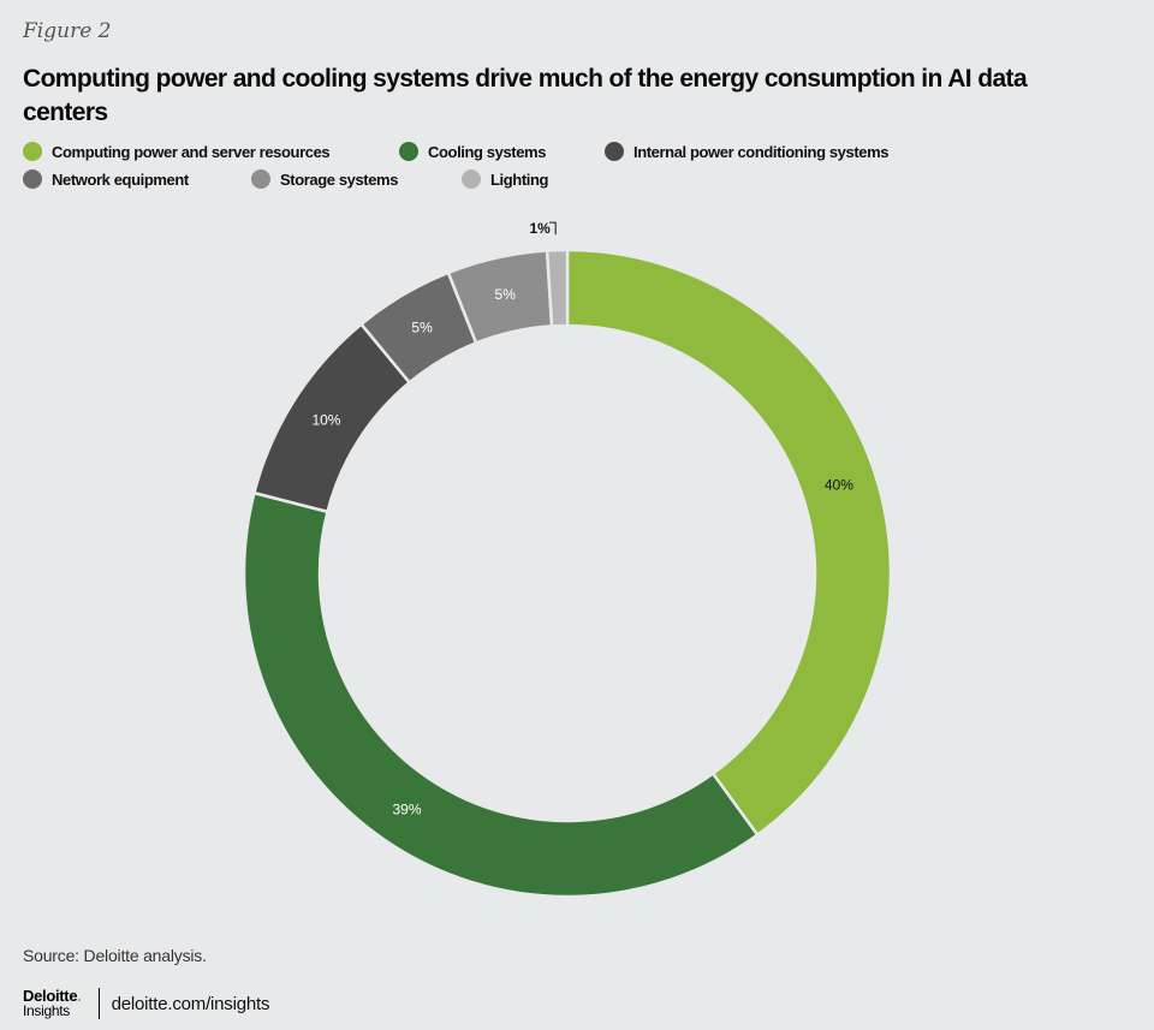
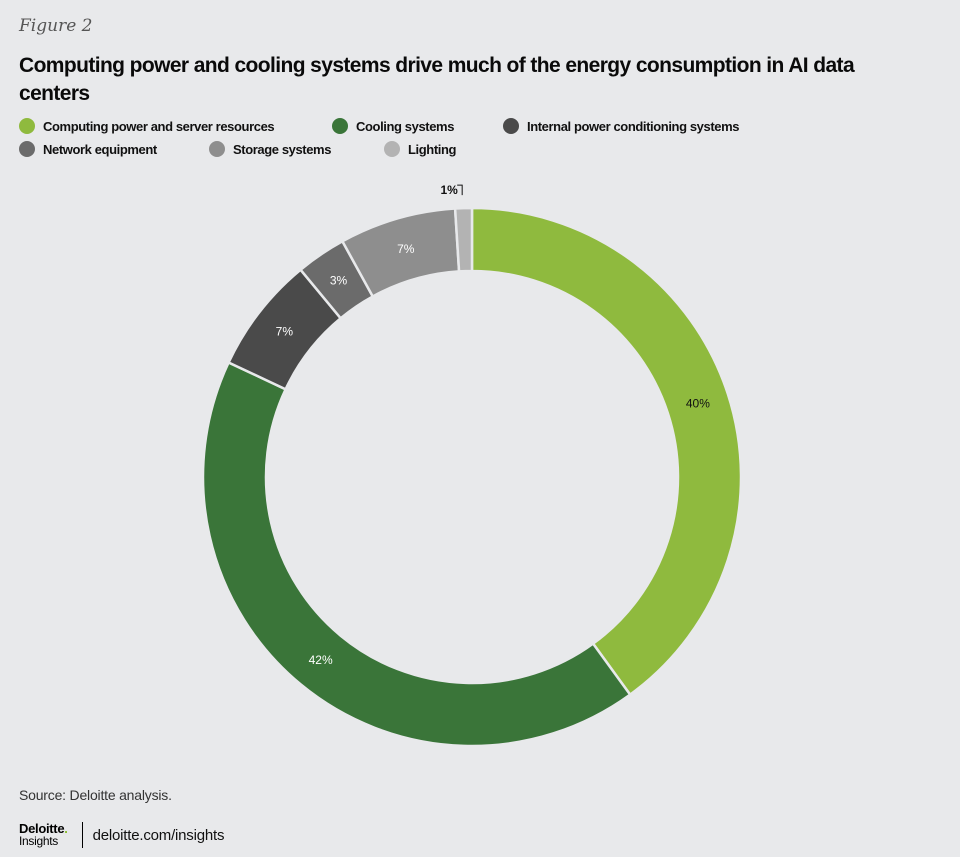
Cooling systems: 39% -> 42%
Internal power conditioning systems: 10% -> 7%
Network equipment: 5% -> 3%
Storage systems: 5% -> 7%
